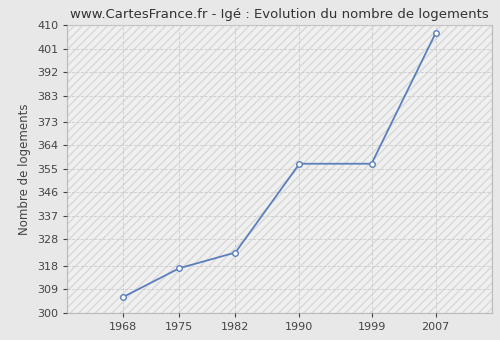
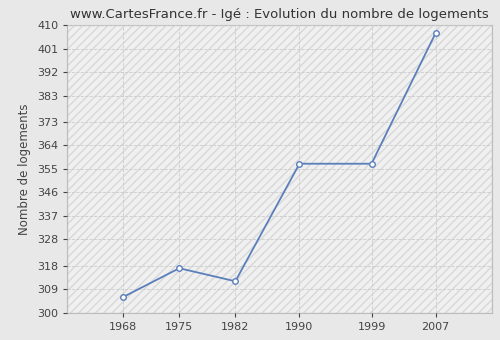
1982: 323 -> 312
